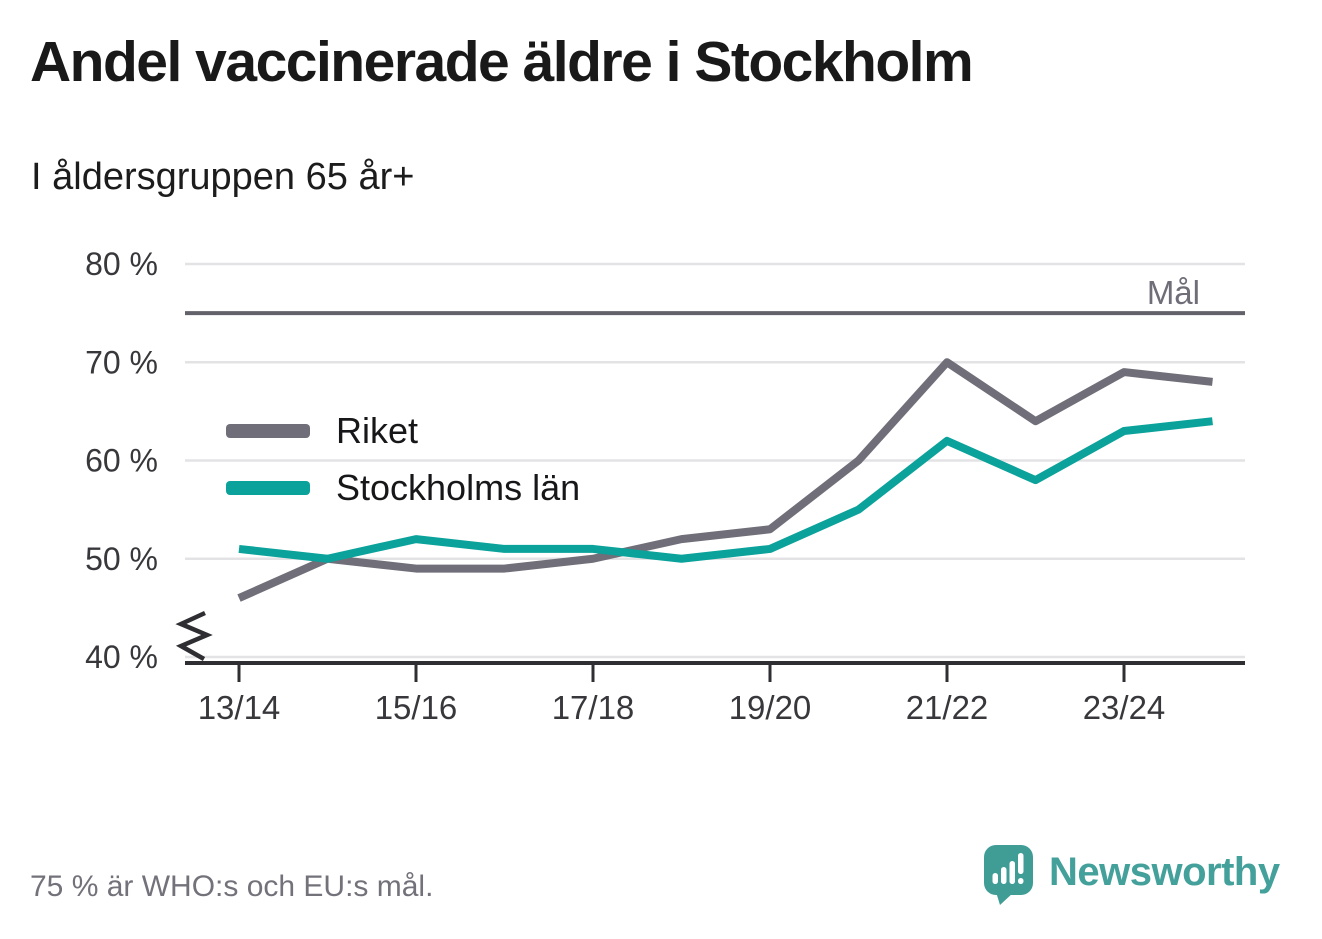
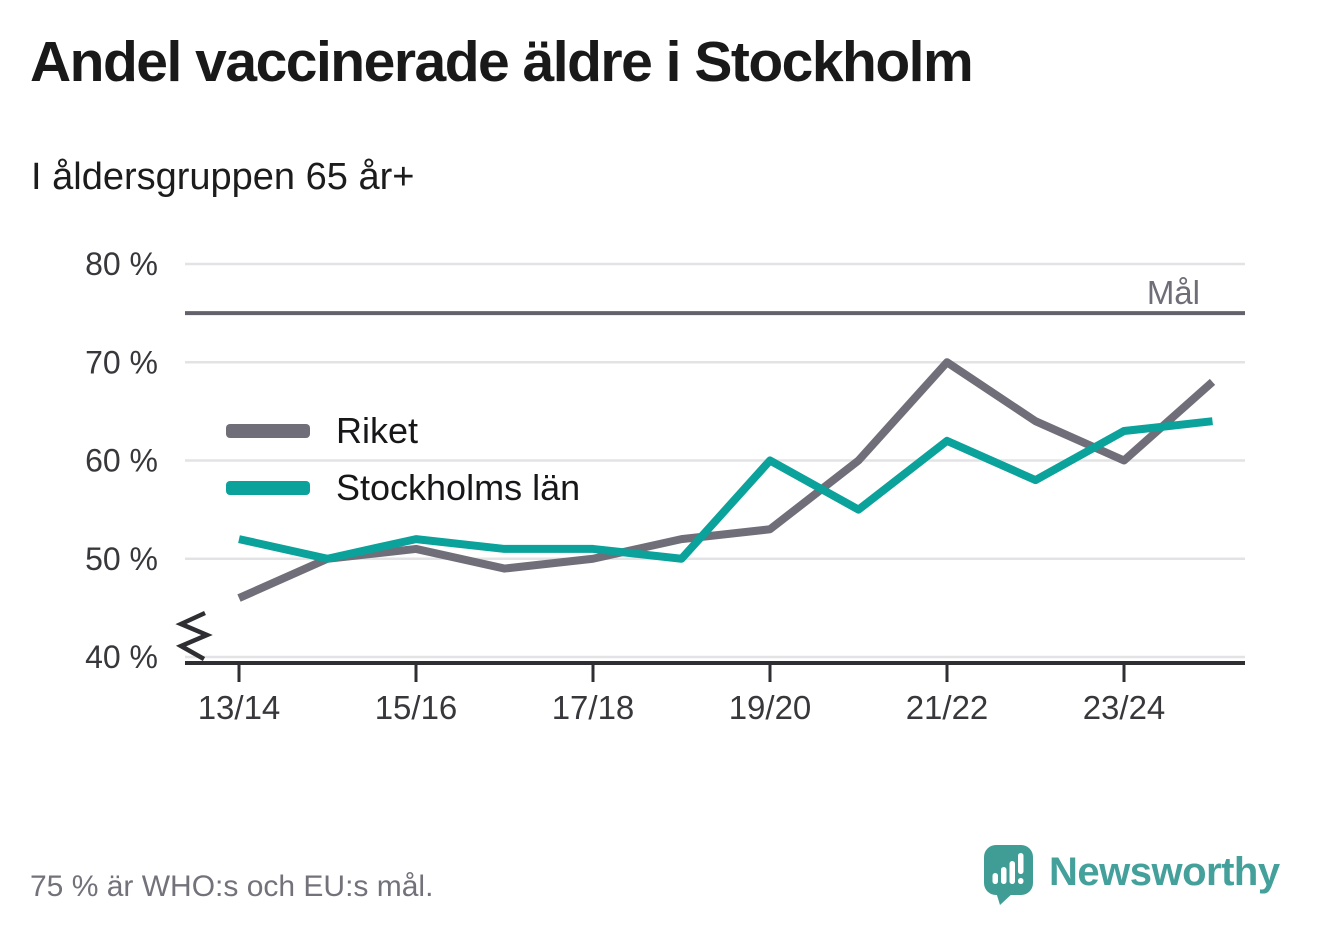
Stockholms län/13/14: 51% -> 52%
Riket/15/16: 49% -> 51%
Stockholms län/19/20: 51% -> 60%
Riket/23/24: 69% -> 60%
